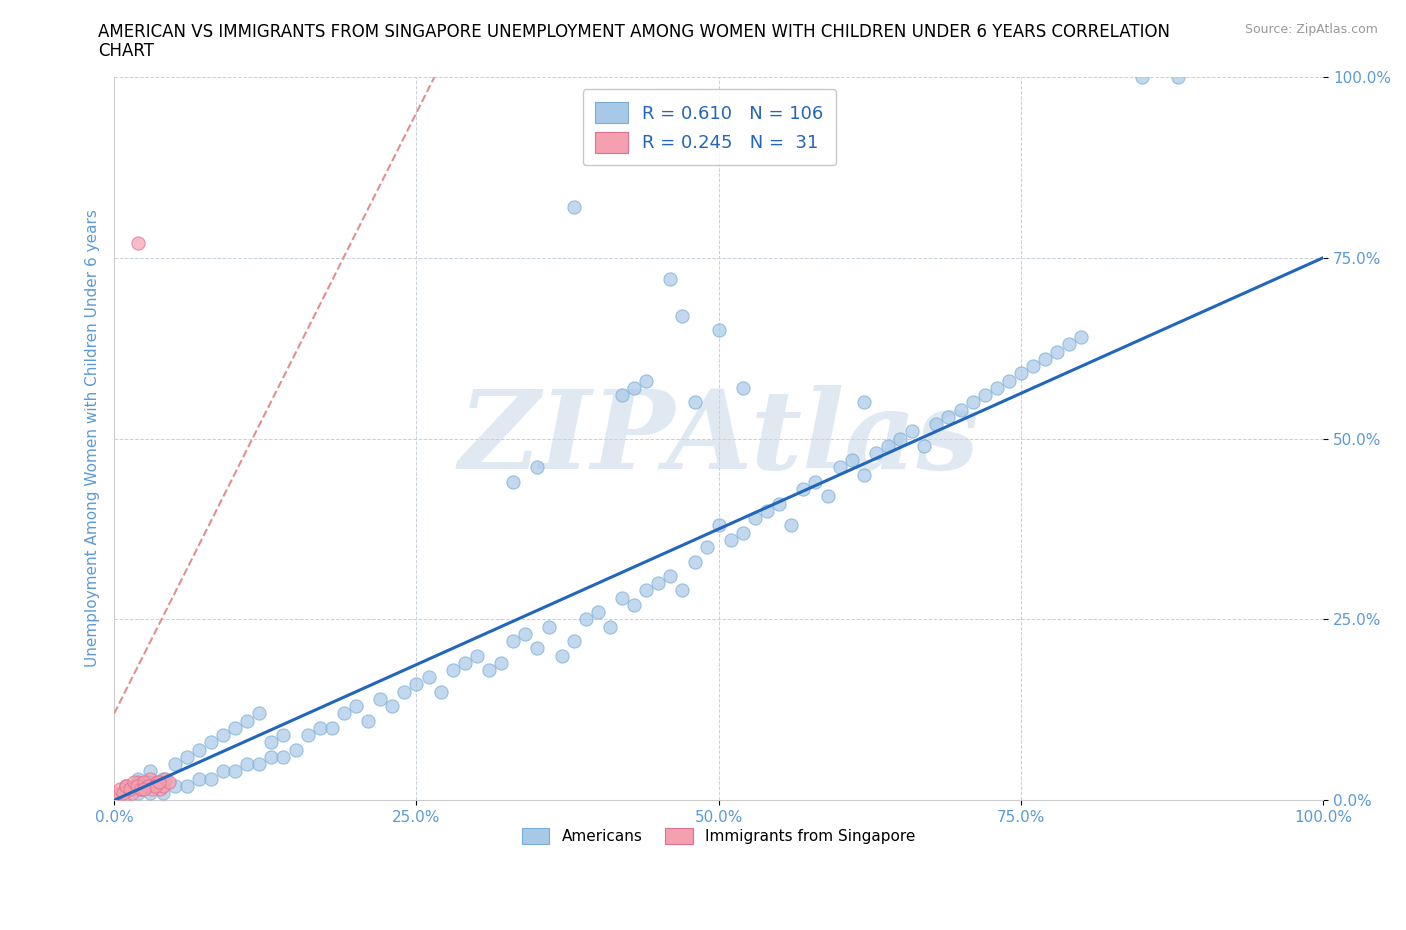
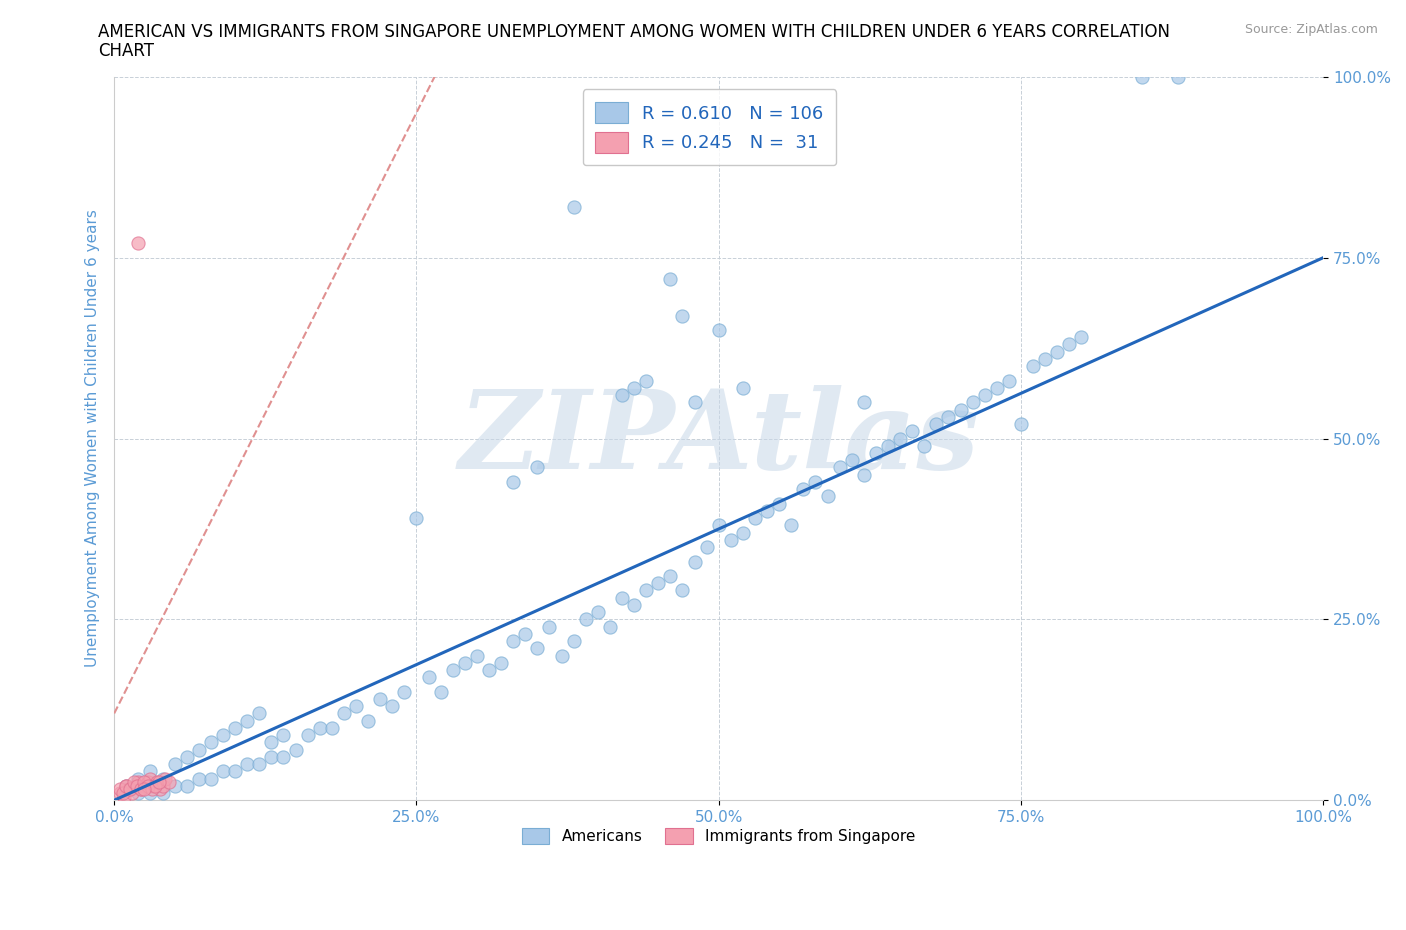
Americans/25.0%: 16% -> 39%
Americans/75.0%: 59% -> 52%
